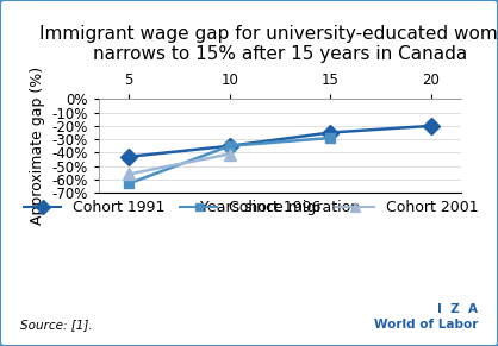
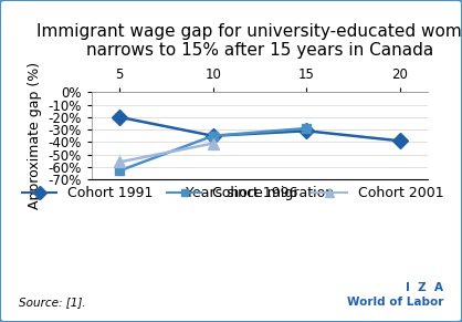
Cohort 1991/5: -43% -> -20%
Cohort 1991/15: -25% -> -31%
Cohort 1991/20: -20% -> -39%
